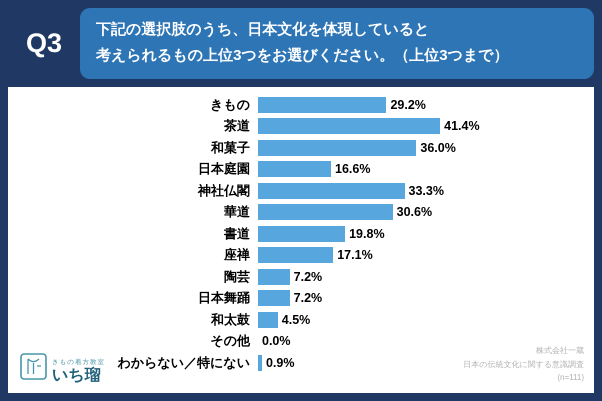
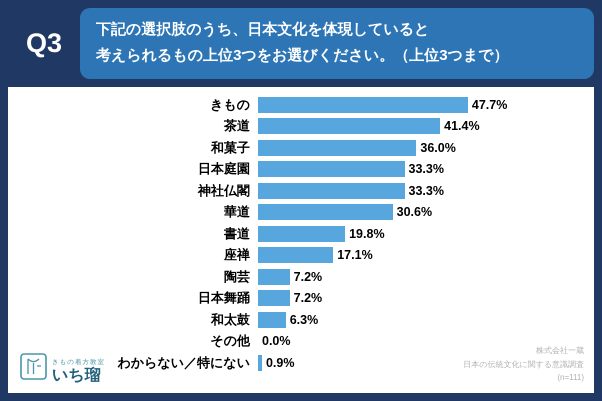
きもの: 29.2% -> 47.7%
日本庭園: 16.6% -> 33.3%
和太鼓: 4.5% -> 6.3%
